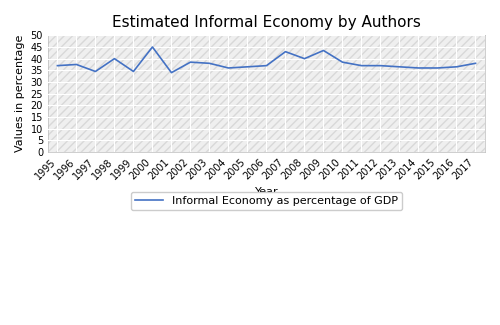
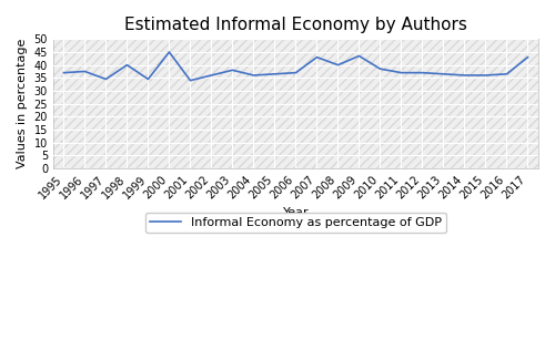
2002: 38.5 -> 36.0
2017: 38.0 -> 43.0
